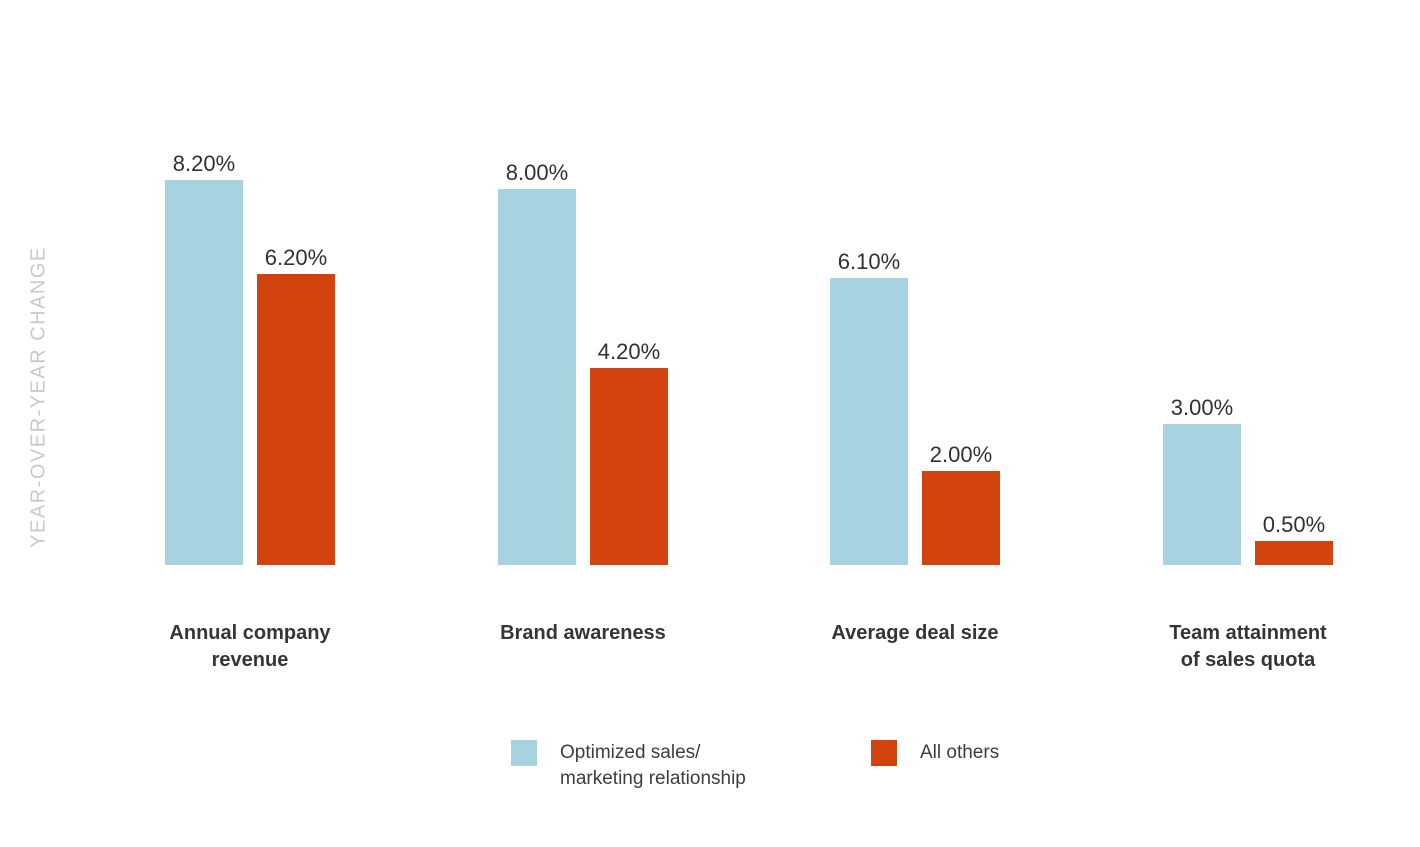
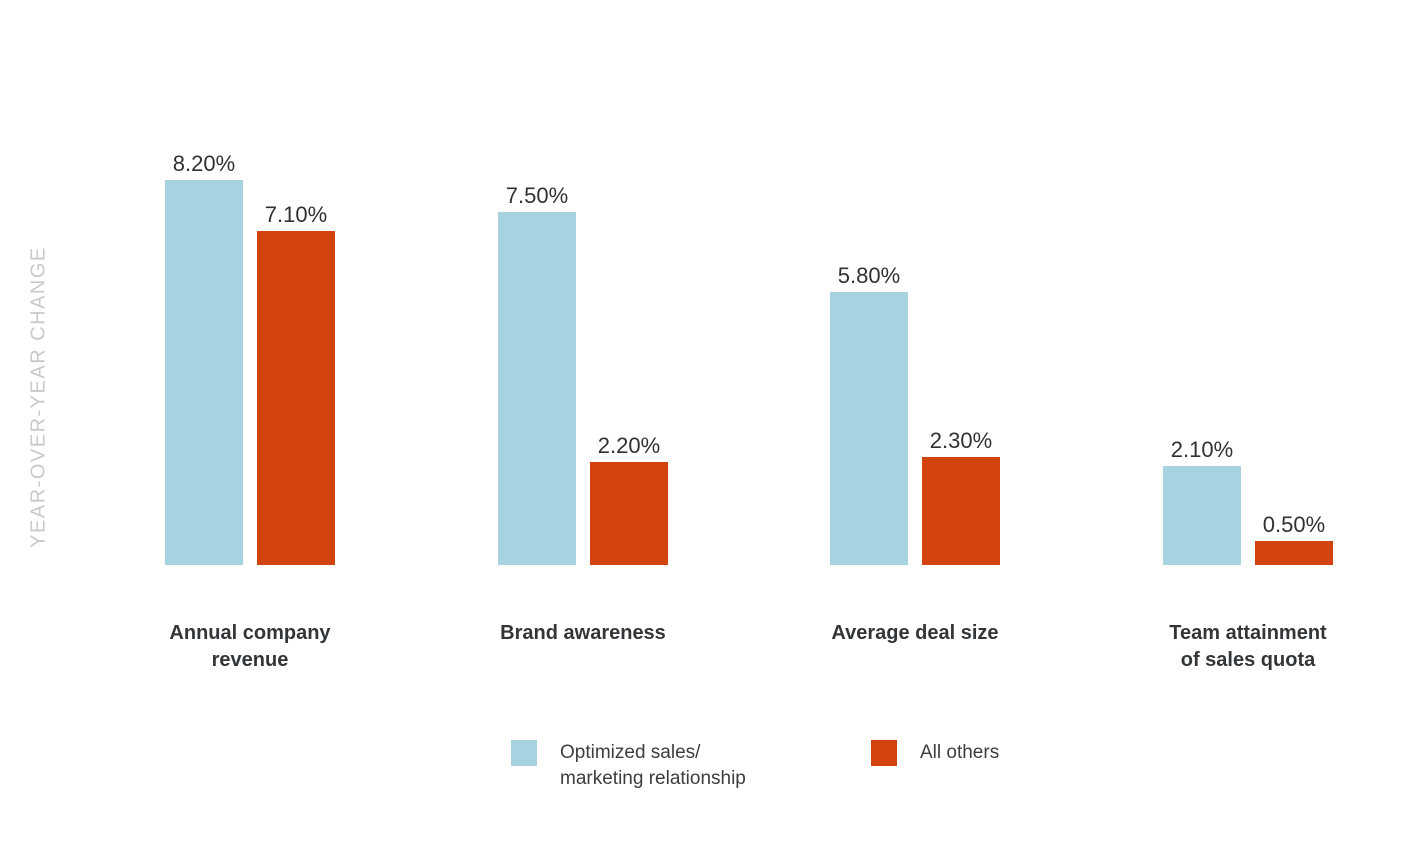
All others/Annual company revenue: 6.20% -> 7.10%
Optimized sales/marketing relationship/Brand awareness: 8.00% -> 7.50%
All others/Brand awareness: 4.20% -> 2.20%
Optimized sales/marketing relationship/Average deal size: 6.10% -> 5.80%
All others/Average deal size: 2.00% -> 2.30%
Optimized sales/marketing relationship/Team attainment of sales quota: 3.00% -> 2.10%
